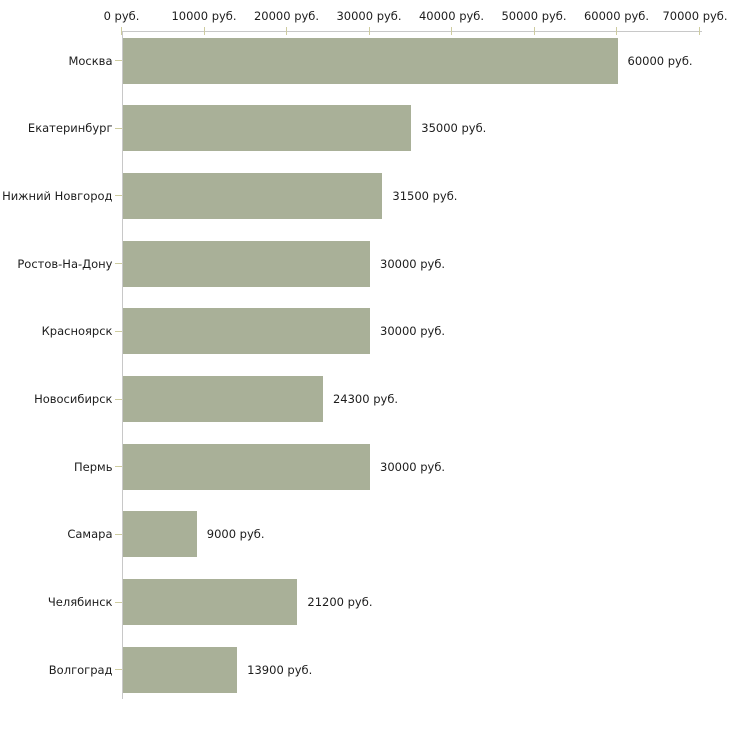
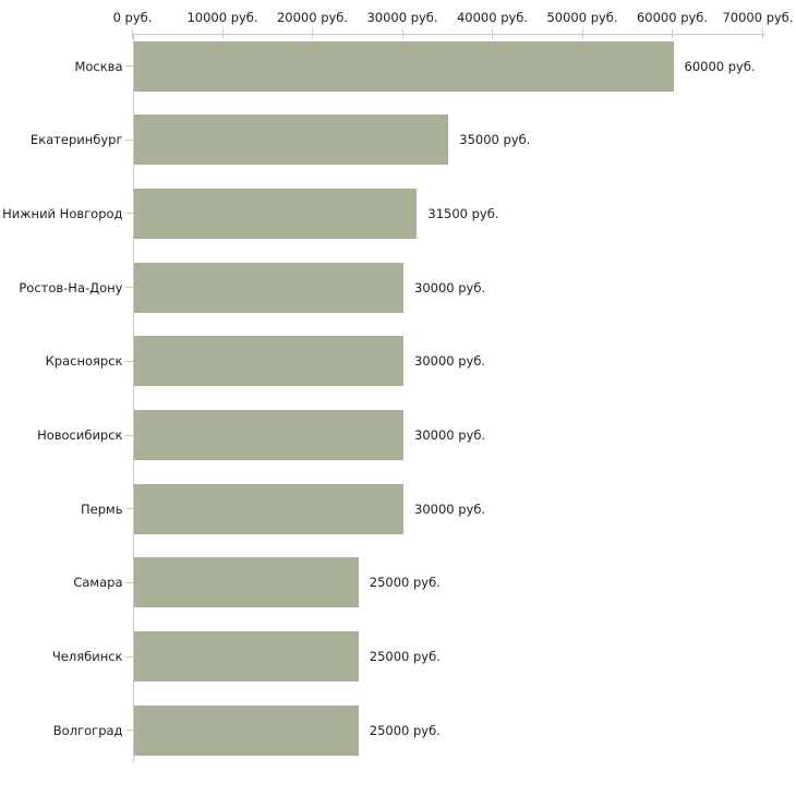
Новосибирск: 24300 -> 30000
Самара: 9000 -> 25000
Челябинск: 21200 -> 25000
Волгоград: 13900 -> 25000
